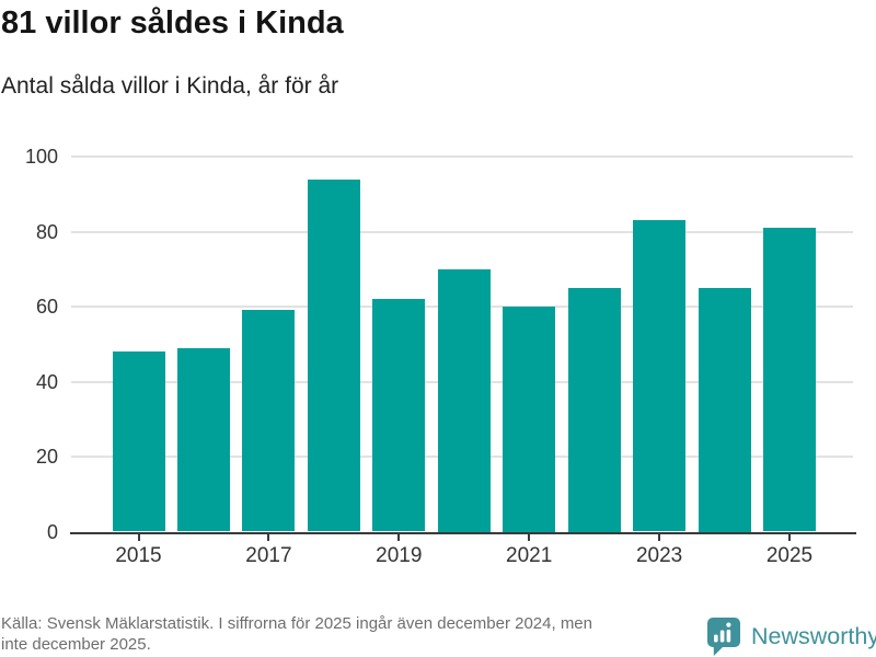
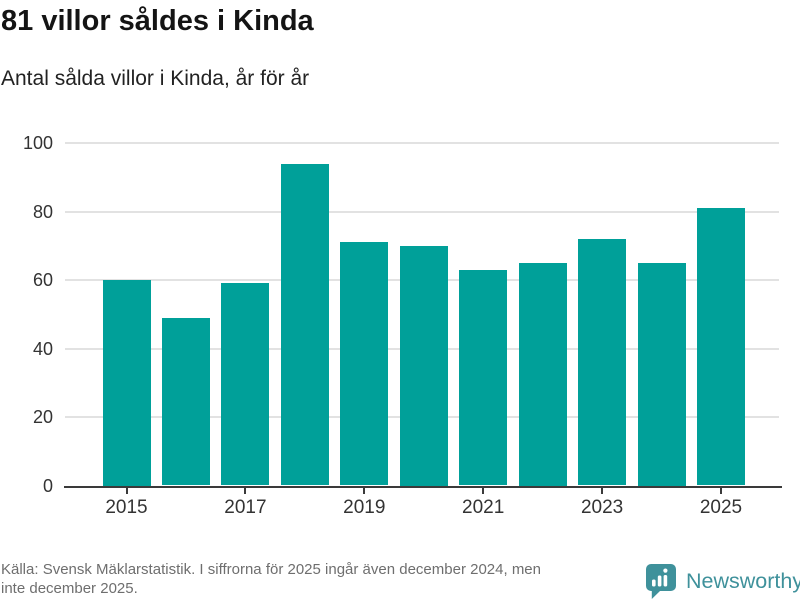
2015: 48 -> 60
2019: 62 -> 71
2021: 60 -> 63
2023: 83 -> 72
